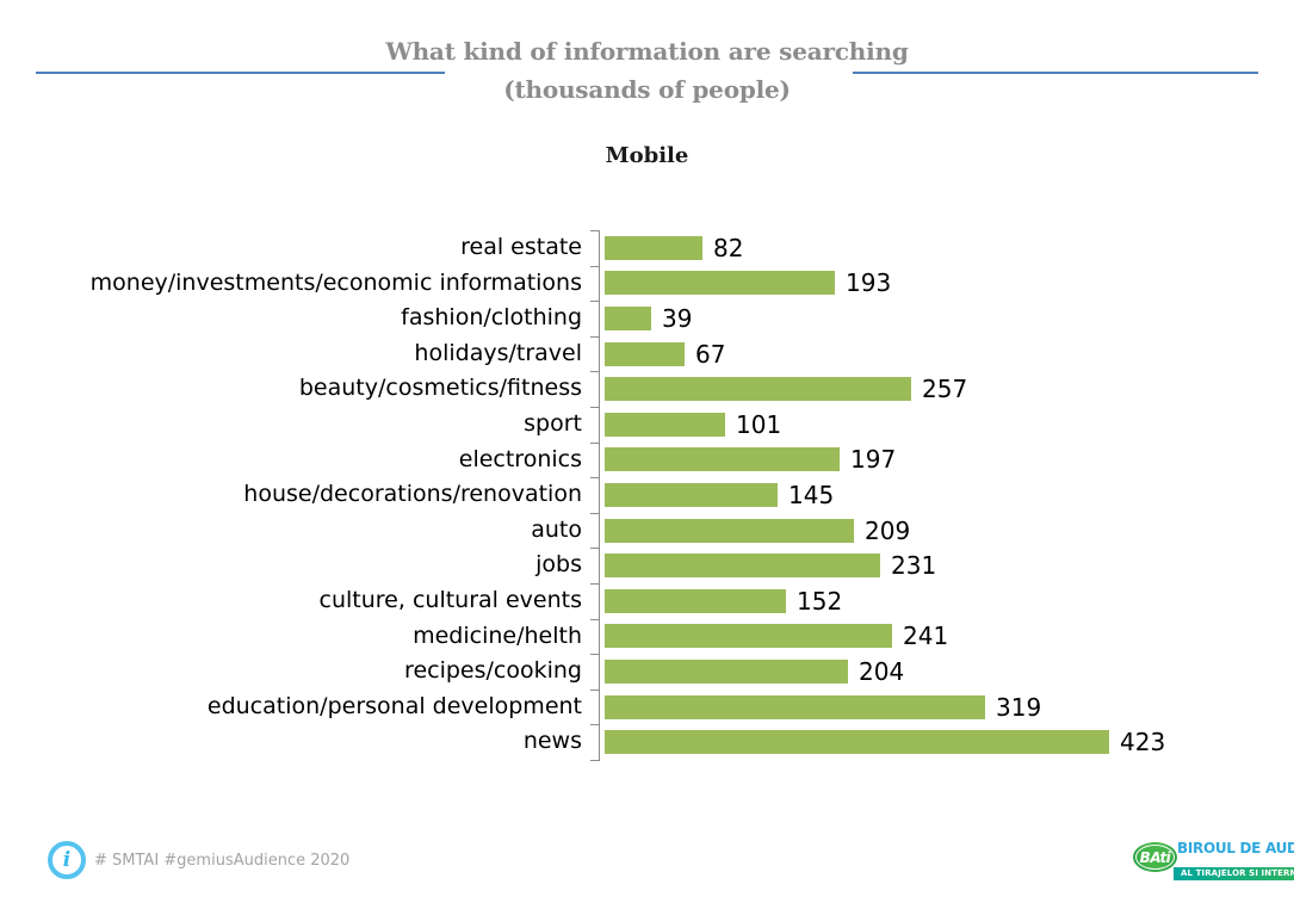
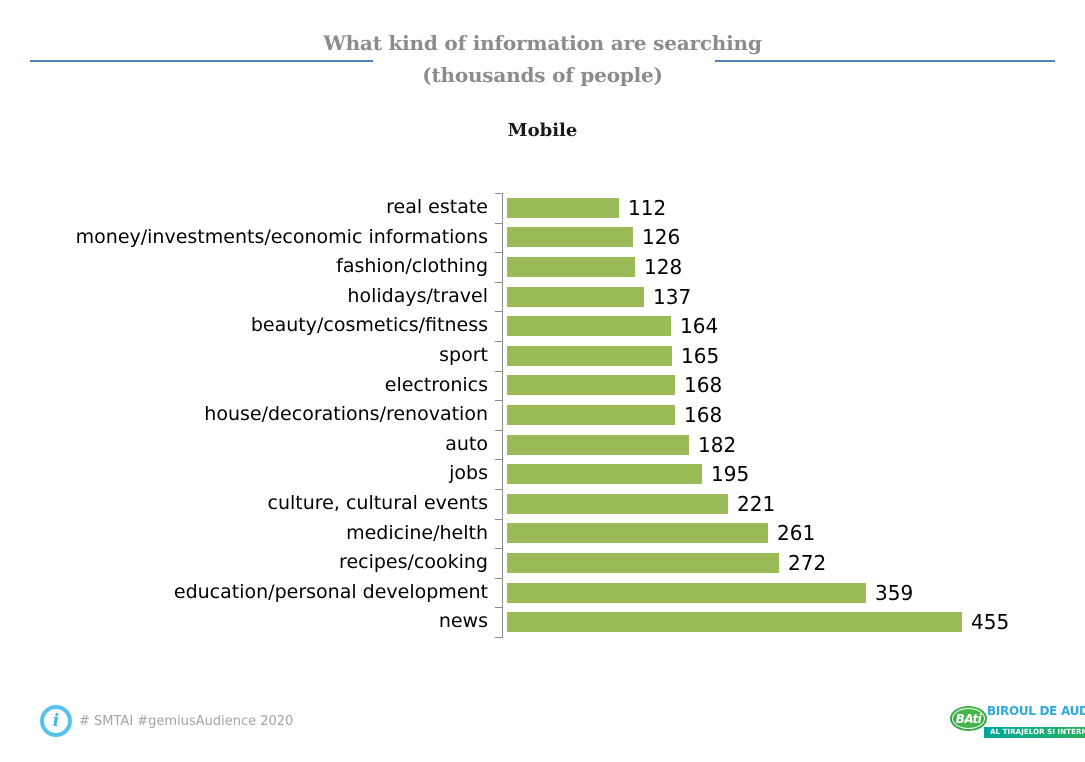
real estate: 82 -> 112
money/investments/economic informations: 193 -> 126
fashion/clothing: 39 -> 128
holidays/travel: 67 -> 137
beauty/cosmetics/fitness: 257 -> 164
sport: 101 -> 165
electronics: 197 -> 168
house/decorations/renovation: 145 -> 168
auto: 209 -> 182
jobs: 231 -> 195
culture, cultural events: 152 -> 221
medicine/helth: 241 -> 261
recipes/cooking: 204 -> 272
education/personal development: 319 -> 359
news: 423 -> 455
